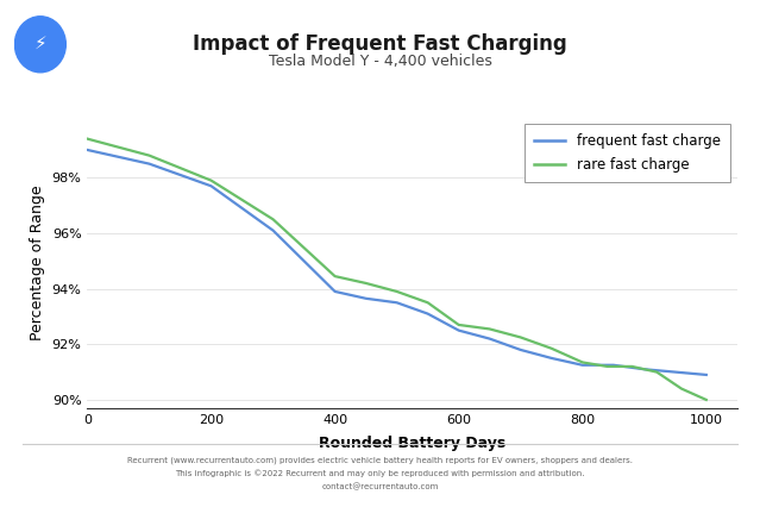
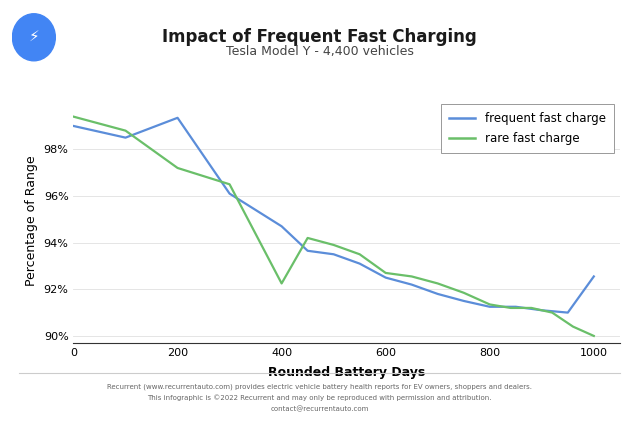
frequent fast charge/200: 97.70% -> 99.35%
rare fast charge/200: 97.90% -> 97.20%
frequent fast charge/400: 93.90% -> 94.70%
rare fast charge/400: 94.45% -> 92.25%
frequent fast charge/1000: 90.90% -> 92.55%
